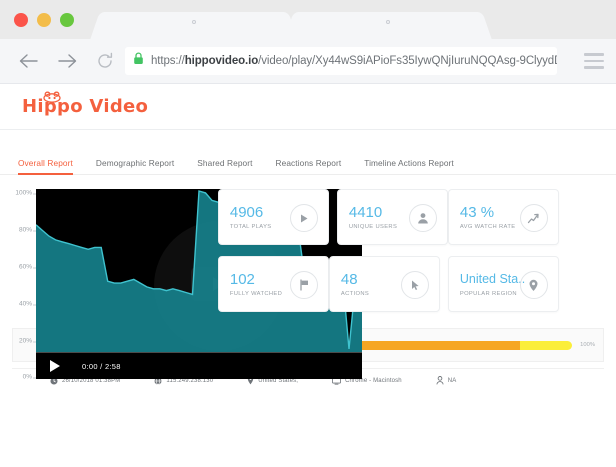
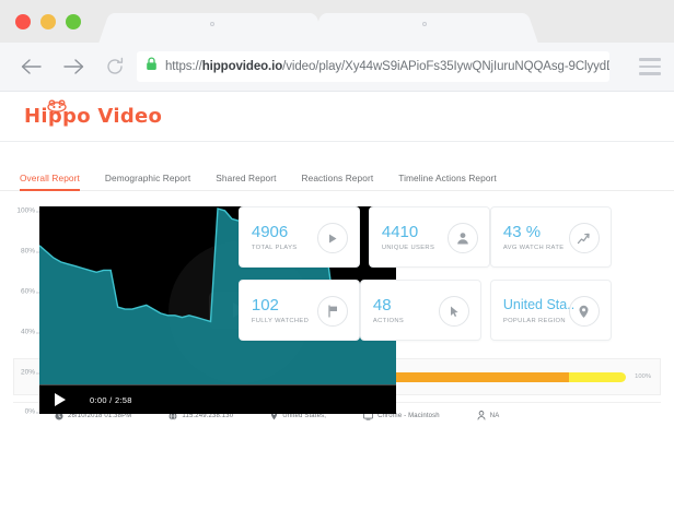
48: 16% -> 52%
